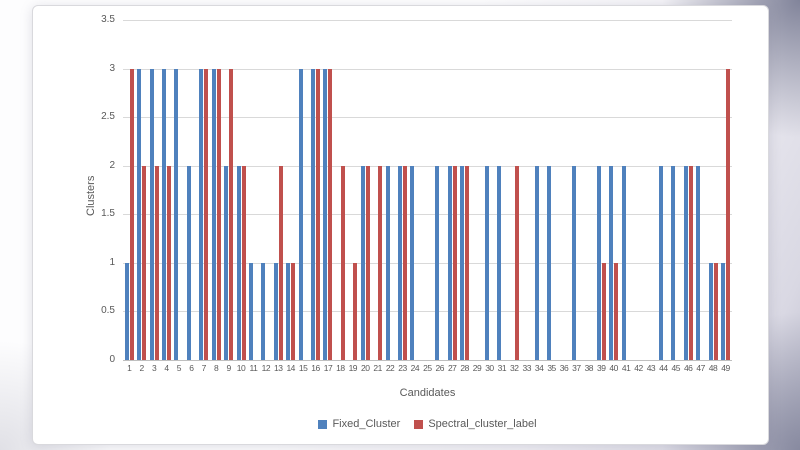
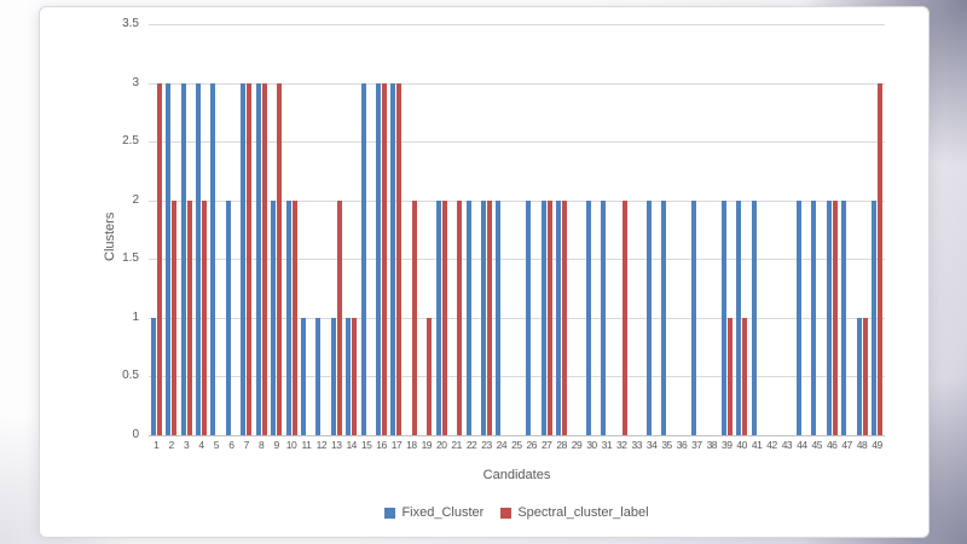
Fixed_Cluster/49: 1 -> 2
